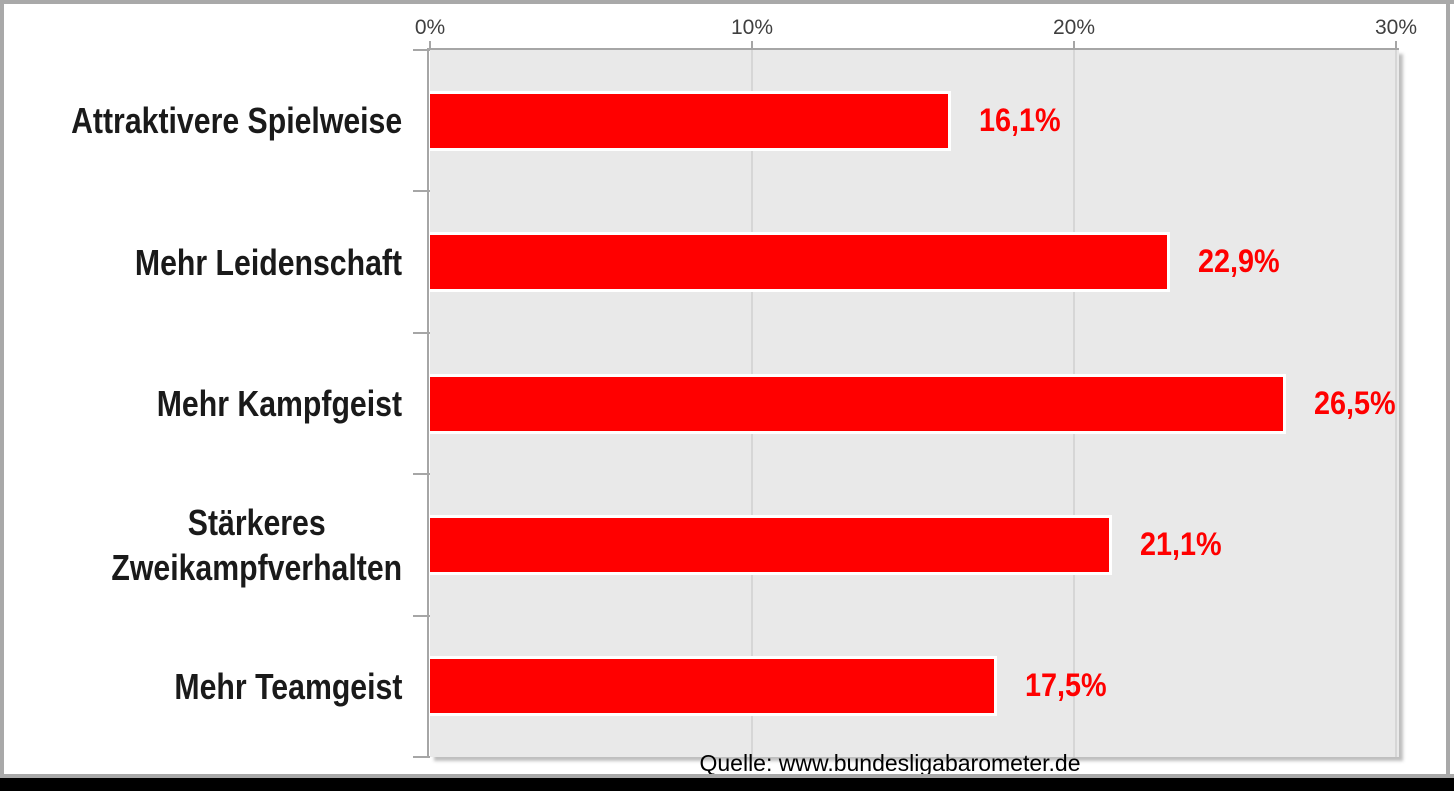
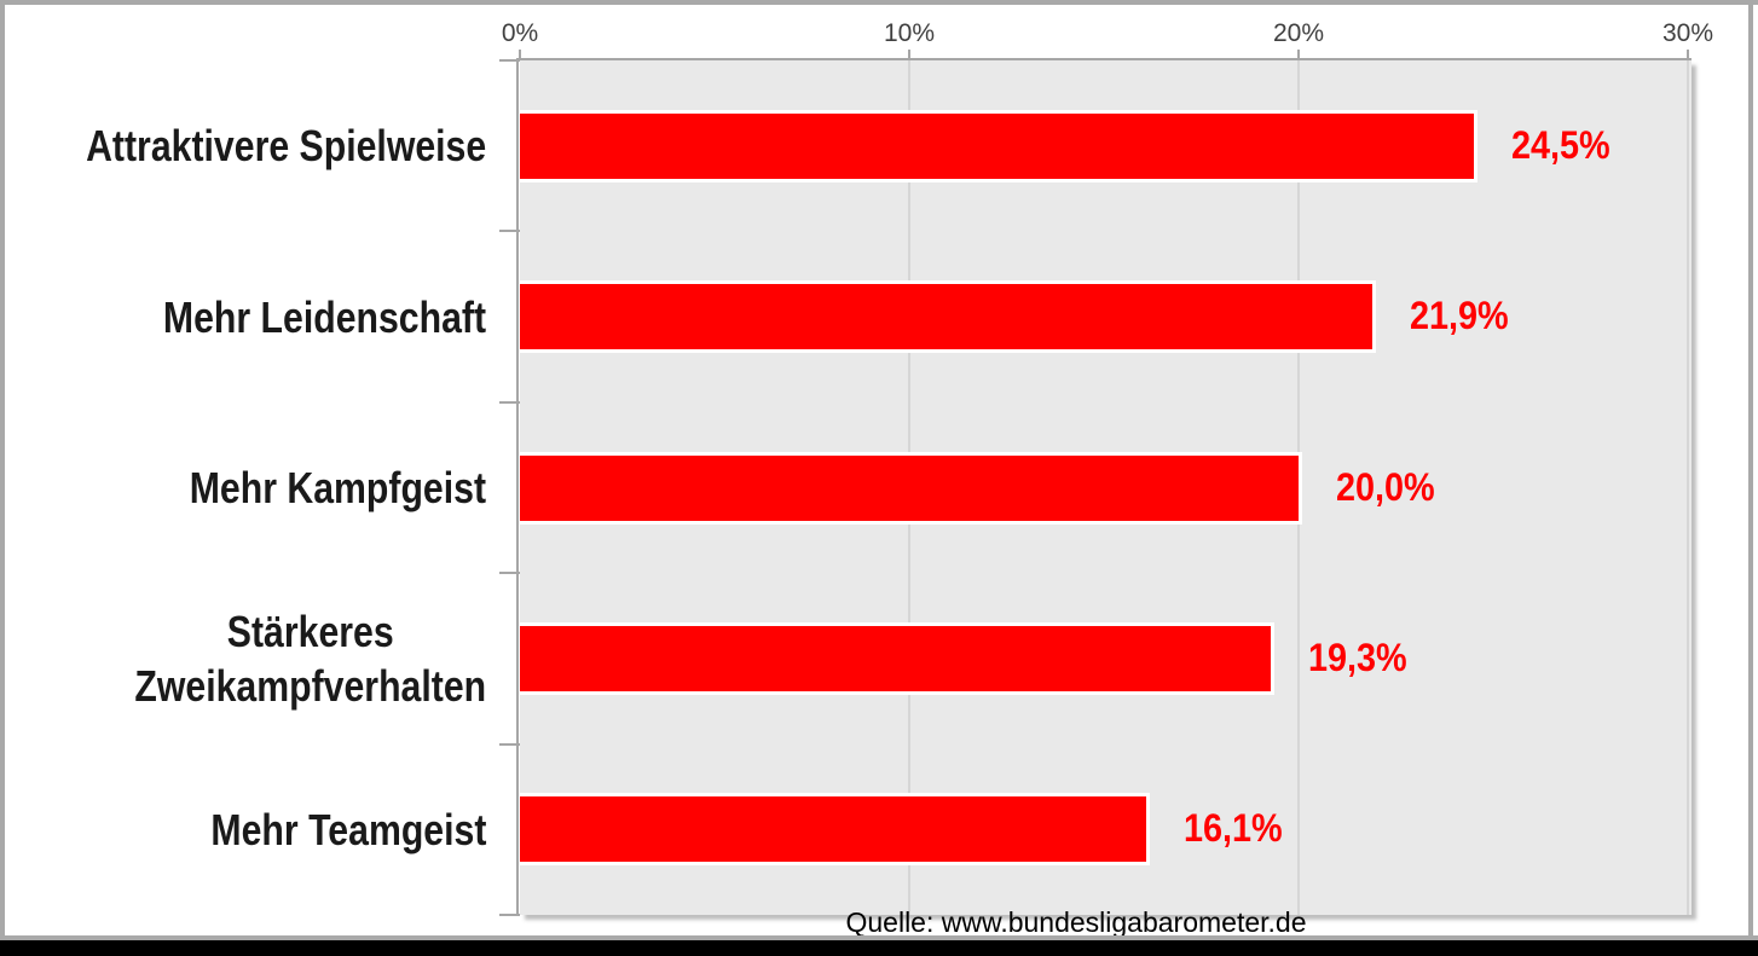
Attraktivere Spielweise: 16,1% -> 24,5%
Mehr Leidenschaft: 22,9% -> 21,9%
Mehr Kampfgeist: 26,5% -> 20,0%
Stärkeres Zweikampfverhalten: 21,1% -> 19,3%
Mehr Teamgeist: 17,5% -> 16,1%
